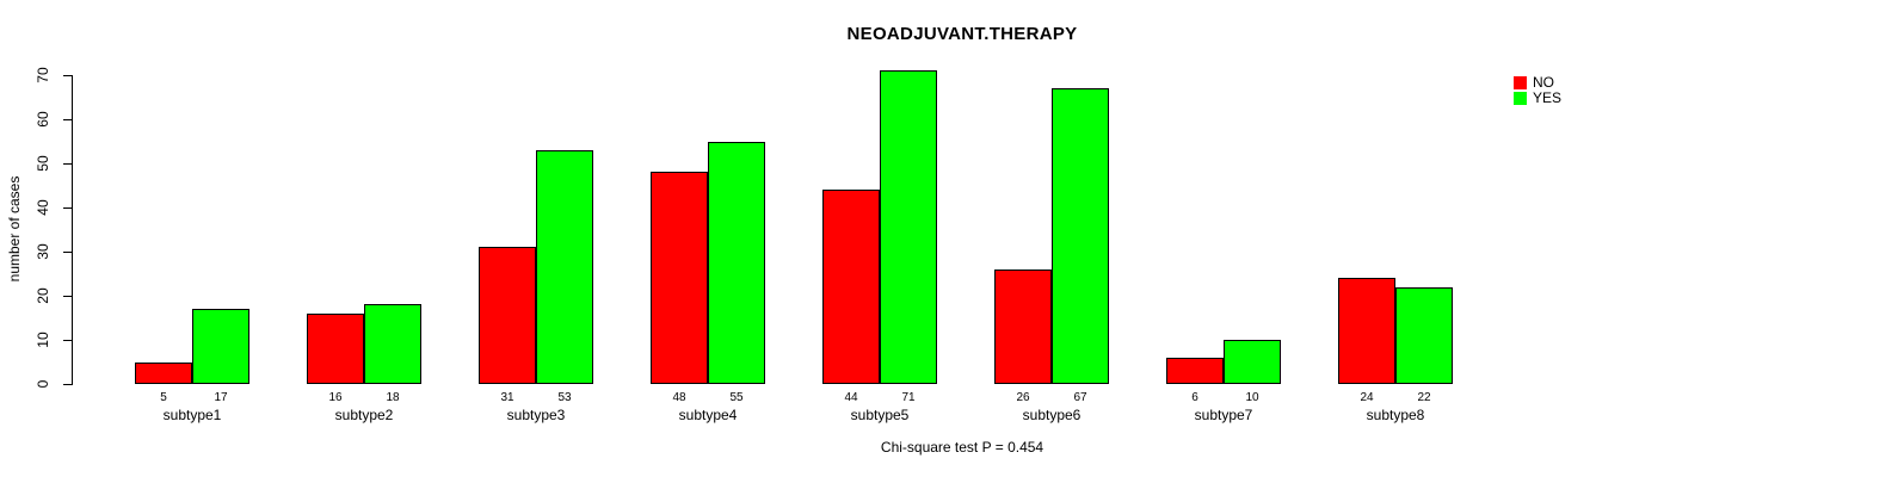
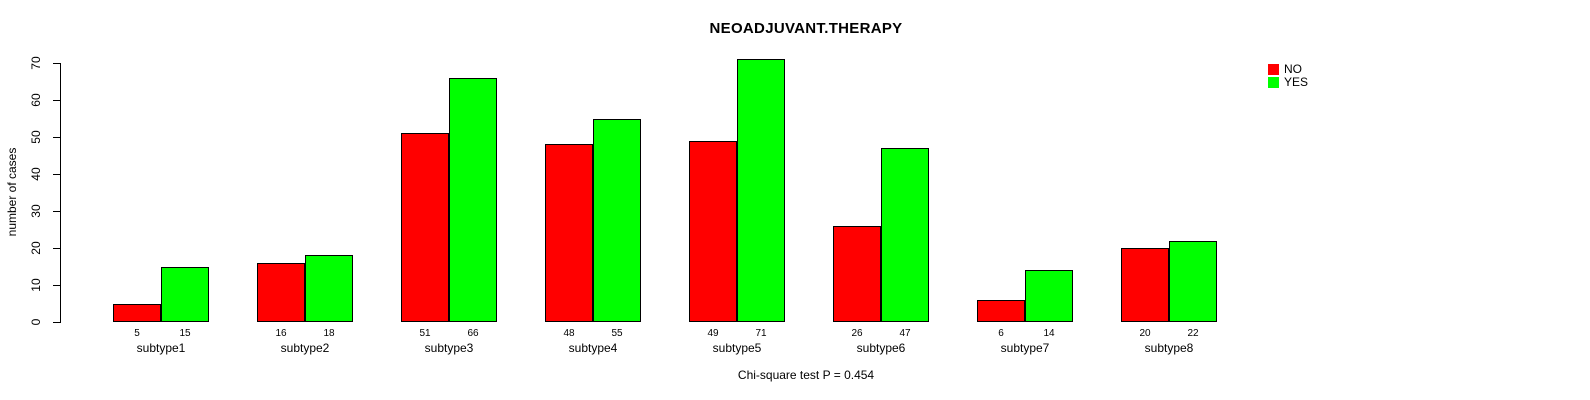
YES/subtype1: 17 -> 15
NO/subtype3: 31 -> 51
YES/subtype3: 53 -> 66
NO/subtype5: 44 -> 49
YES/subtype6: 67 -> 47
YES/subtype7: 10 -> 14
NO/subtype8: 24 -> 20
